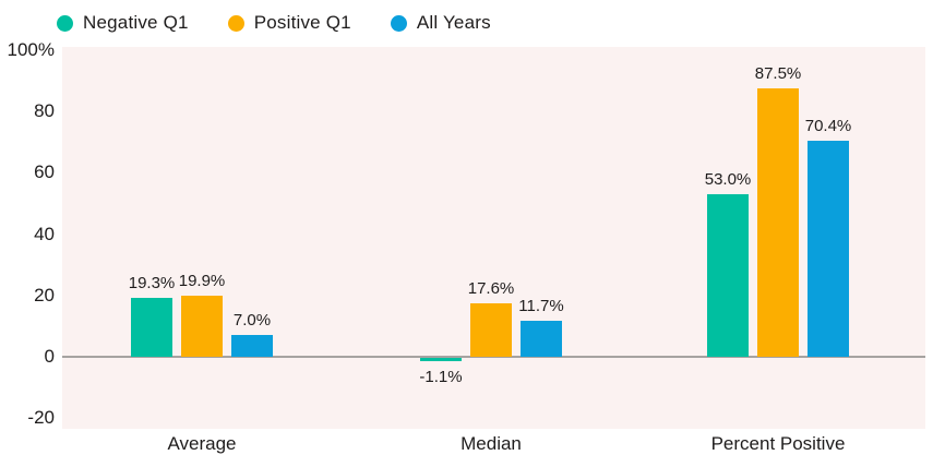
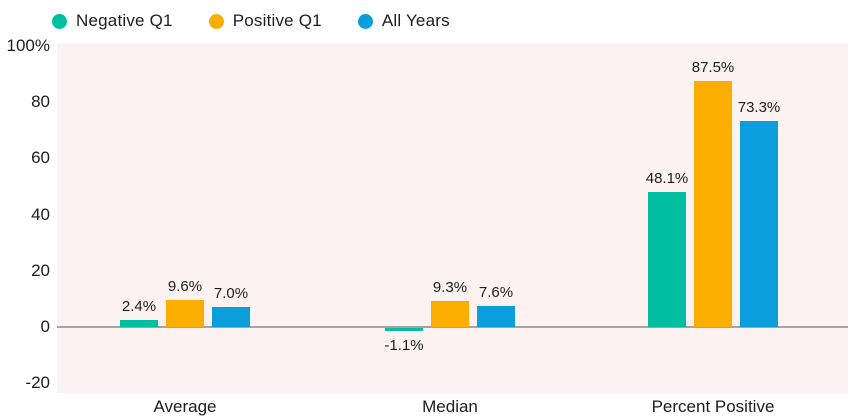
Negative Q1/Average: 19.3% -> 2.4%
Positive Q1/Average: 19.9% -> 9.6%
Positive Q1/Median: 17.6% -> 9.3%
All Years/Median: 11.7% -> 7.6%
Negative Q1/Percent Positive: 53.0% -> 48.1%
All Years/Percent Positive: 70.4% -> 73.3%
